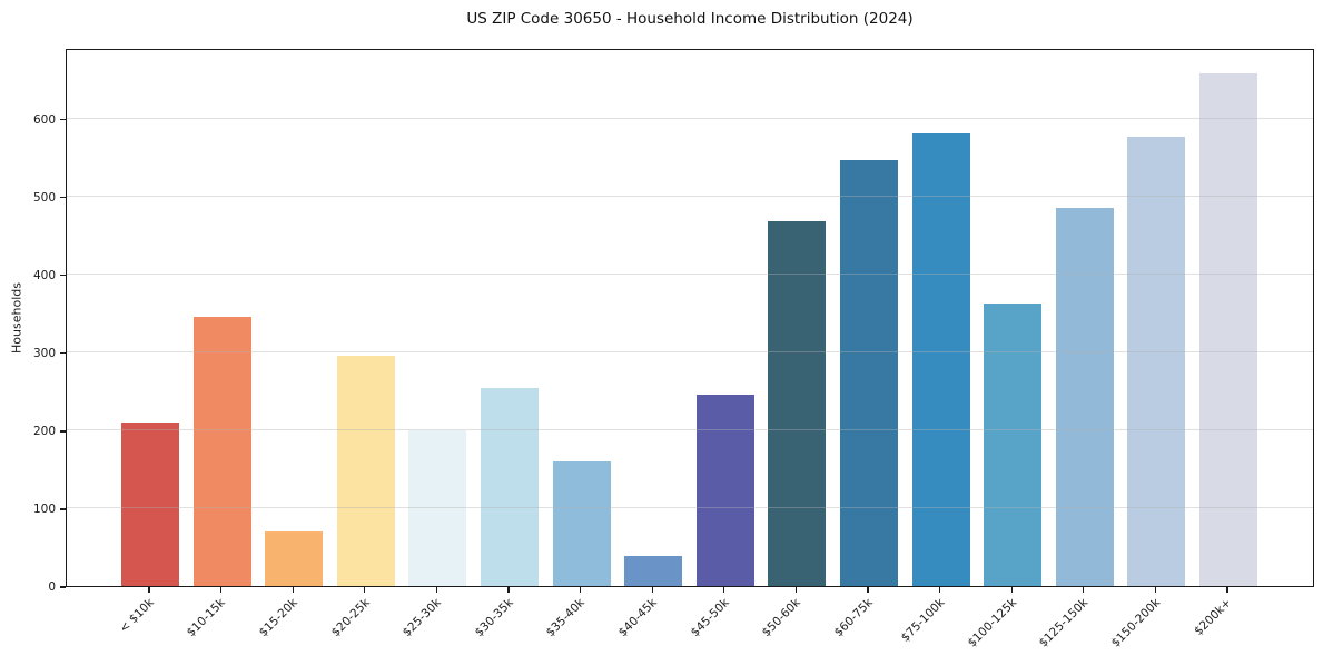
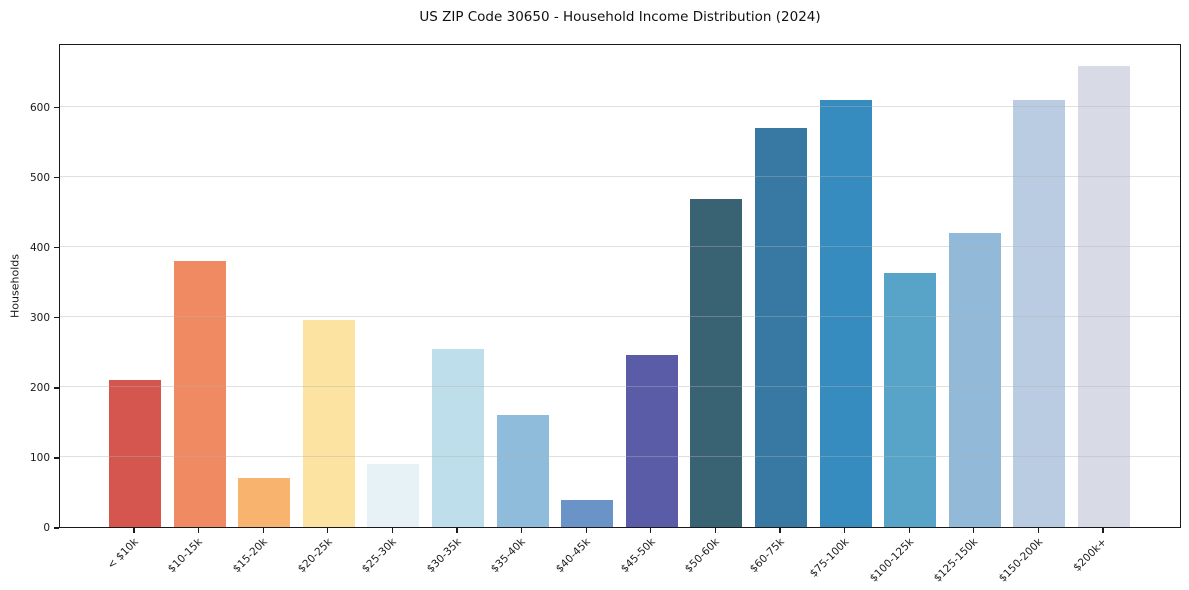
$10-15k: 350 -> 380
$25-30k: 200 -> 90
$60-75k: 550 -> 570
$75-100k: 580 -> 610
$125-150k: 490 -> 420
$150-200k: 580 -> 610
